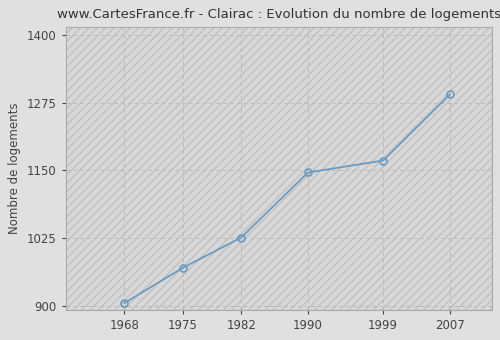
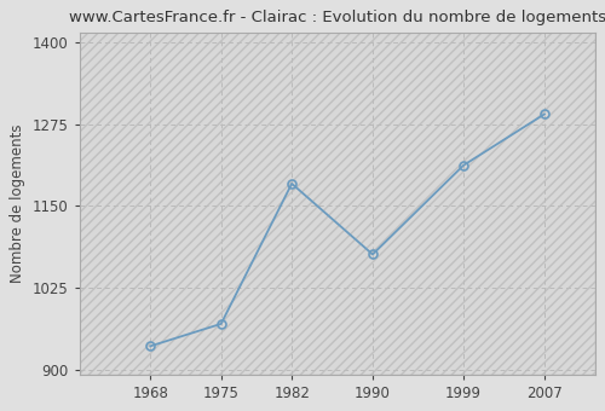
1968: 905 -> 936
1982: 1026 -> 1184
1990: 1146 -> 1076
1999: 1168 -> 1212
